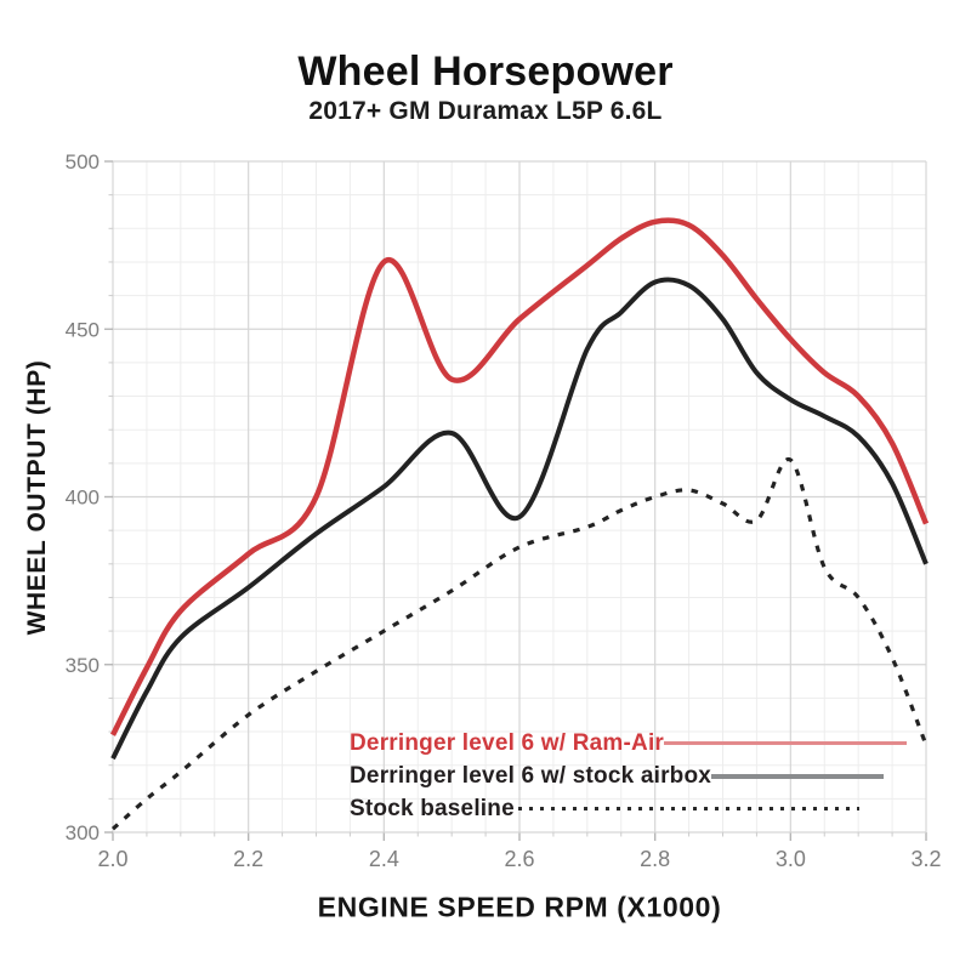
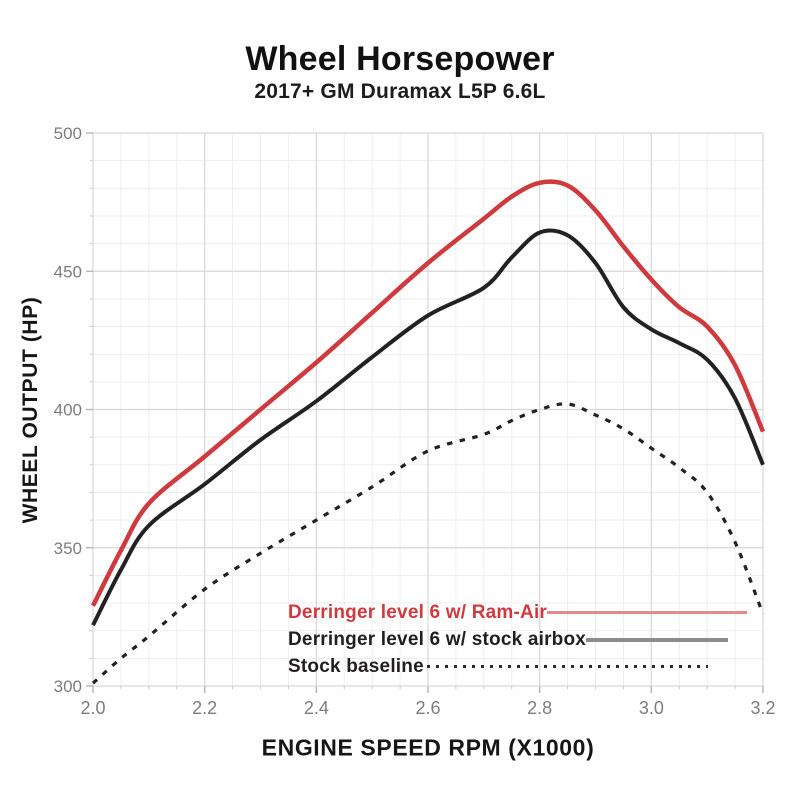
Derringer level 6 w/ Ram-Air/2.4: 470 -> 417
Derringer level 6 w/ stock airbox/2.6: 394 -> 434
Stock baseline/3.0: 411 -> 386
